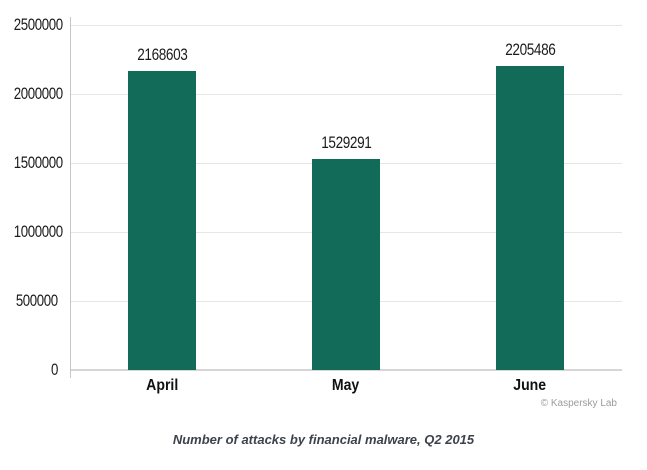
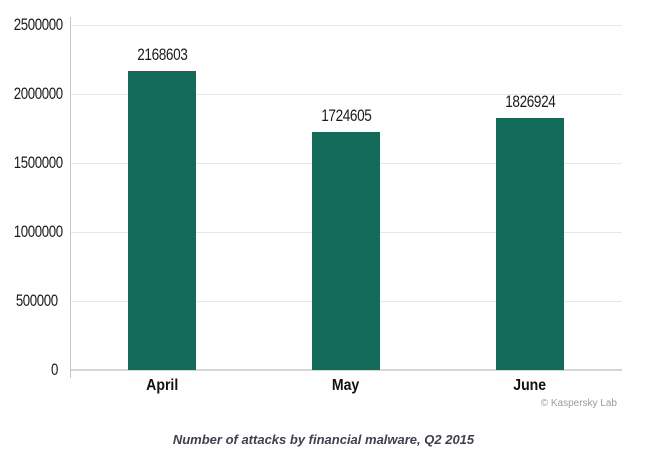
May: 1529291 -> 1724605
June: 2205486 -> 1826924
